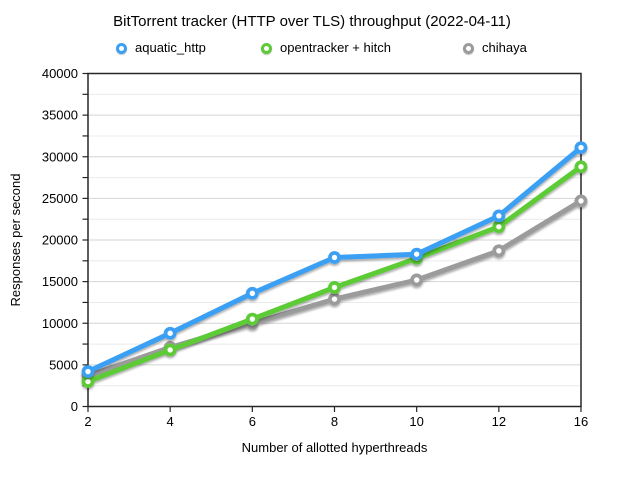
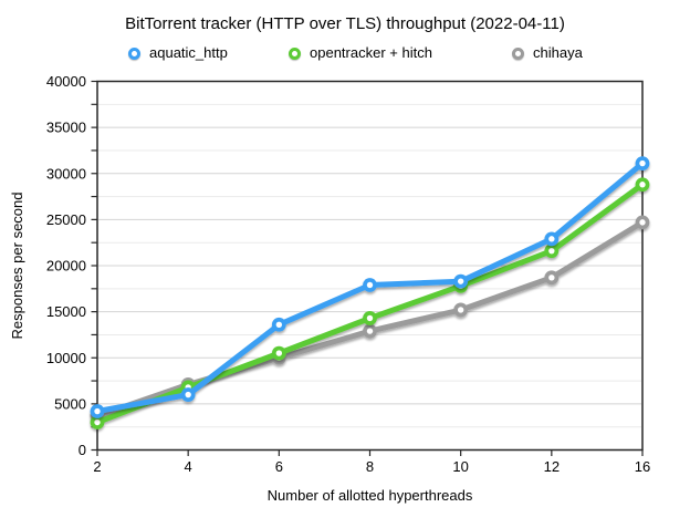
aquatic_http/4: 9000 -> 6000
